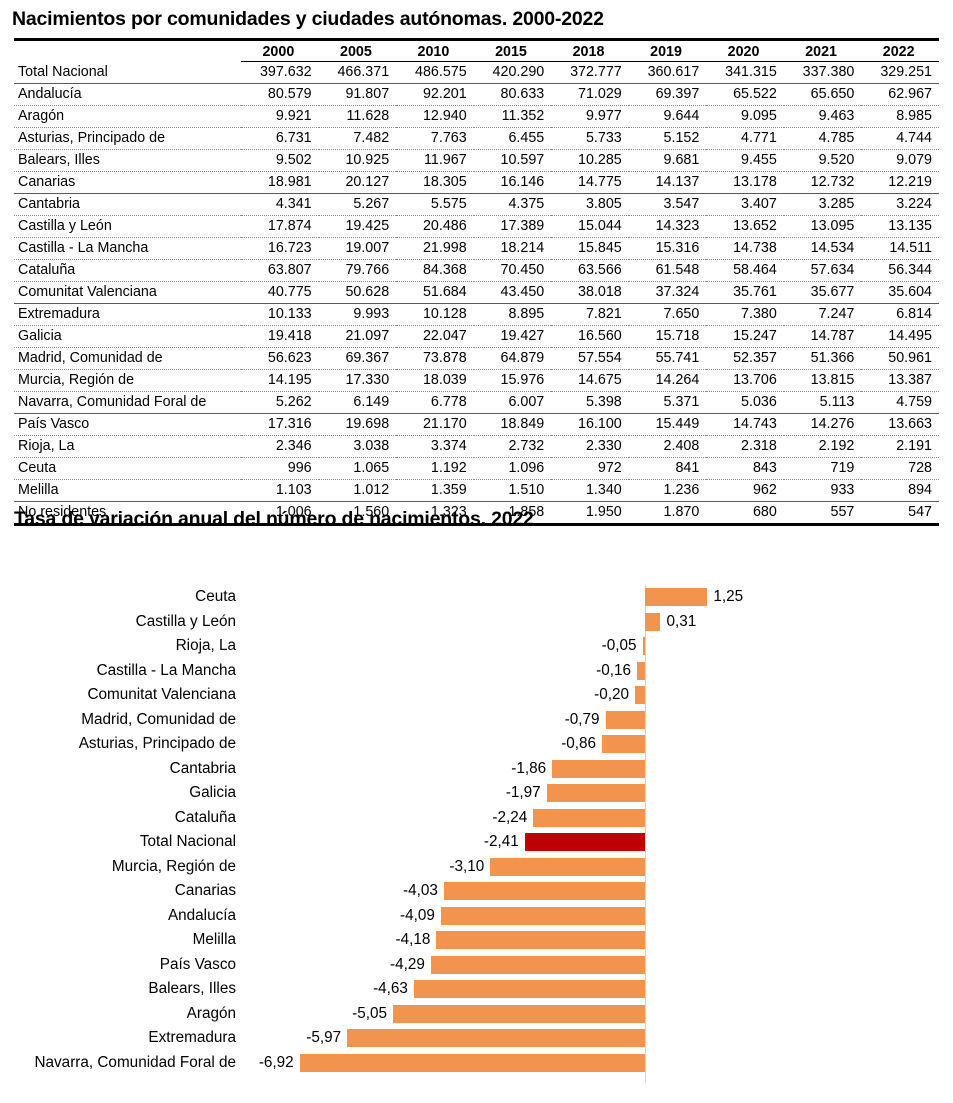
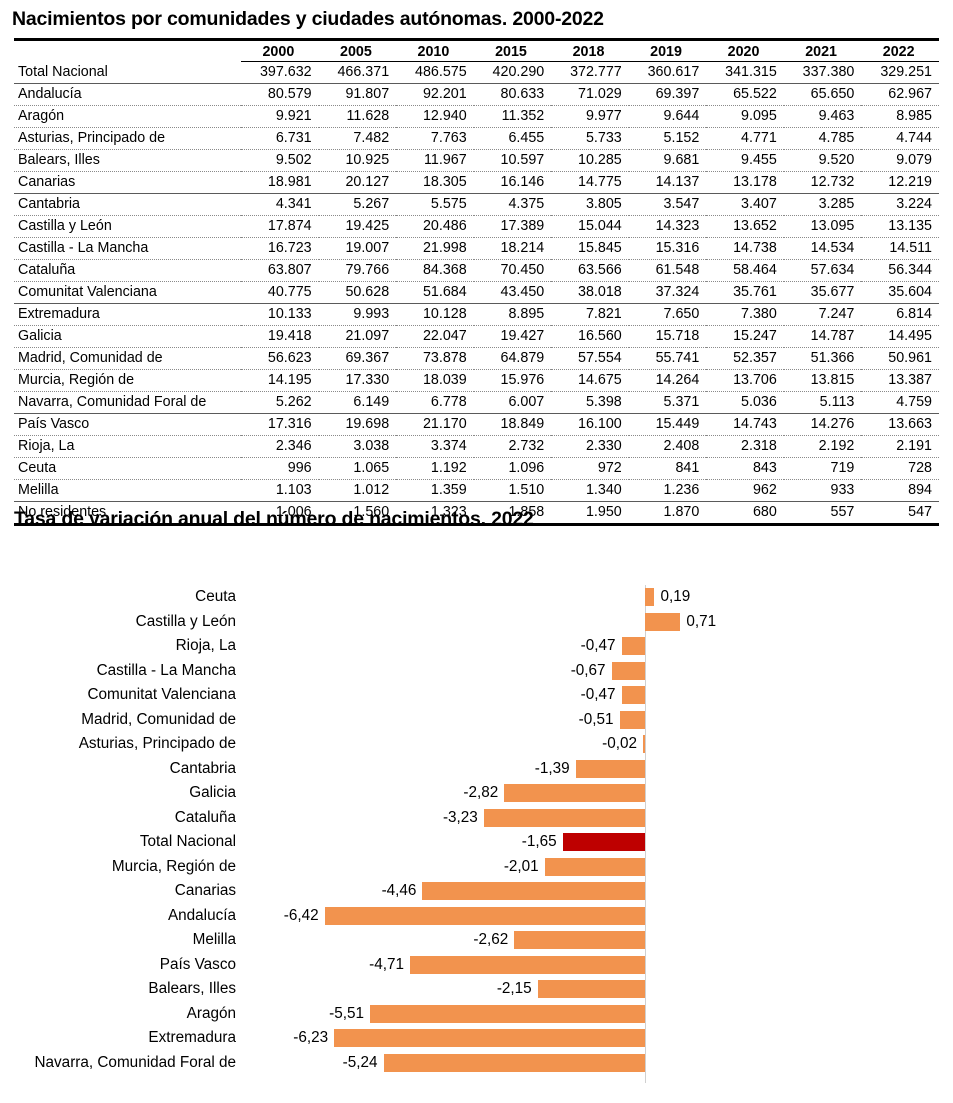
Ceuta: 1,25 -> 0,19
Castilla y León: 0,31 -> 0,71
Rioja, La: -0,05 -> -0,47
Castilla - La Mancha: -0,16 -> -0,67
Comunitat Valenciana: -0,20 -> -0,47
Madrid, Comunidad de: -0,79 -> -0,51
Asturias, Principado de: -0,86 -> -0,02
Cantabria: -1,86 -> -1,39
Galicia: -1,97 -> -2,82
Cataluña: -2,24 -> -3,23
Total Nacional: -2,41 -> -1,65
Murcia, Región de: -3,10 -> -2,01
Canarias: -4,03 -> -4,46
Andalucía: -4,09 -> -6,42
Melilla: -4,18 -> -2,62
País Vasco: -4,29 -> -4,71
Balears, Illes: -4,63 -> -2,15
Aragón: -5,05 -> -5,51
Extremadura: -5,97 -> -6,23
Navarra, Comunidad Foral de: -6,92 -> -5,24
